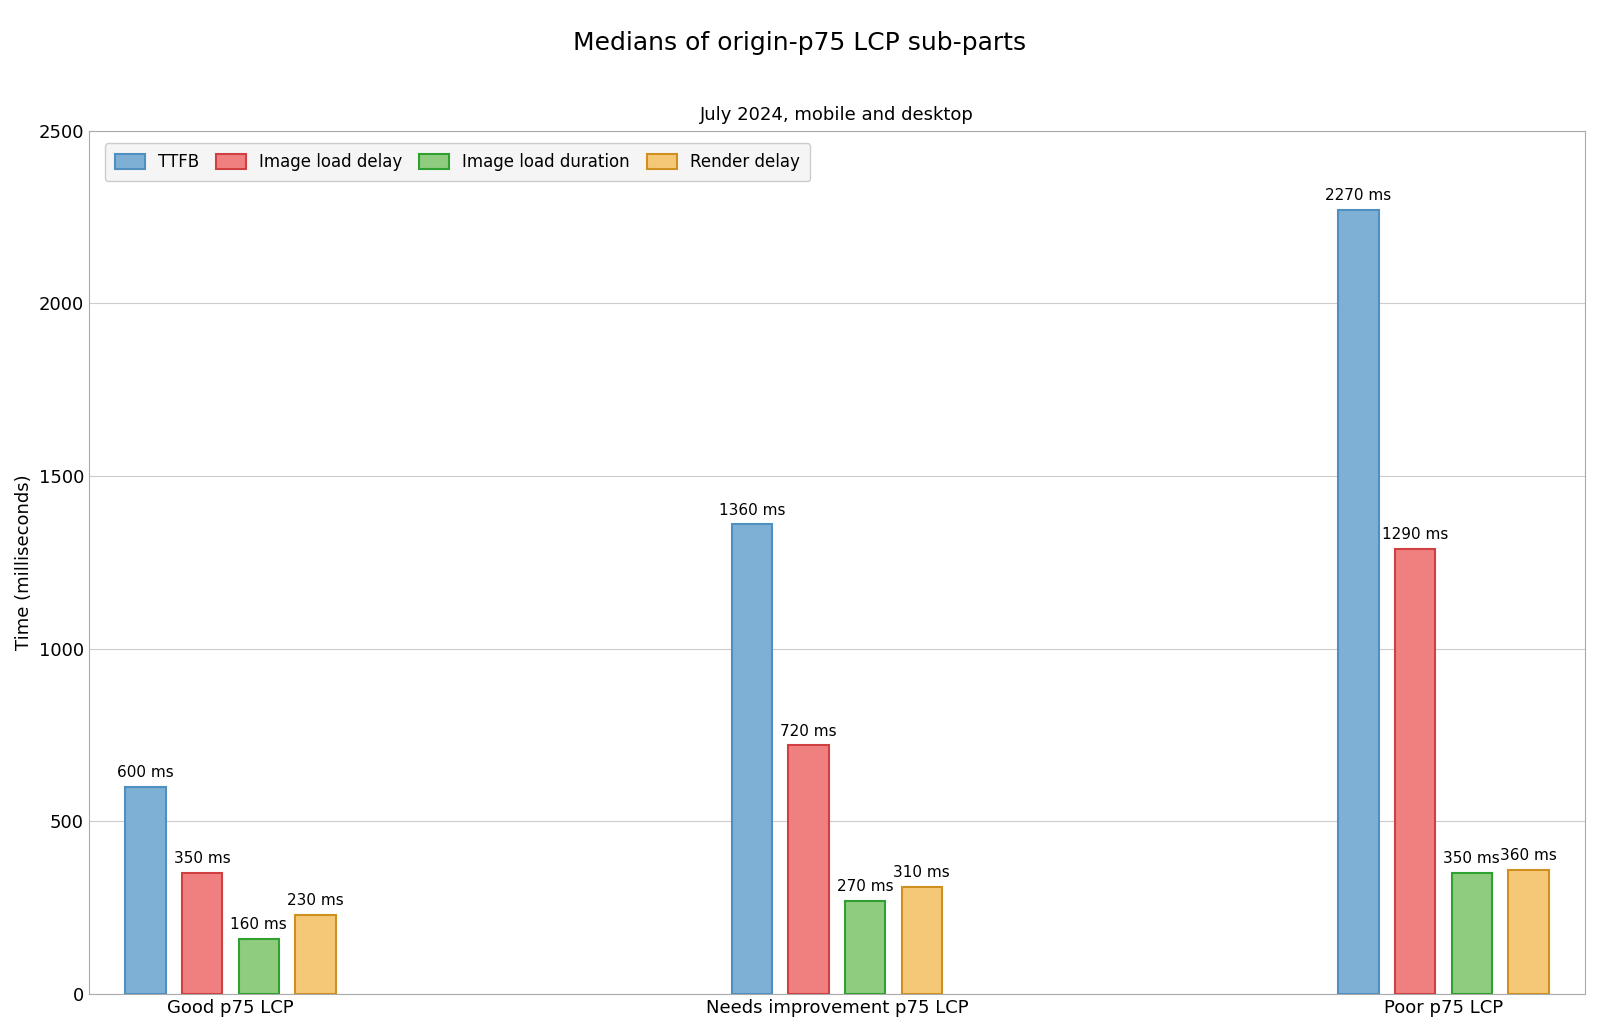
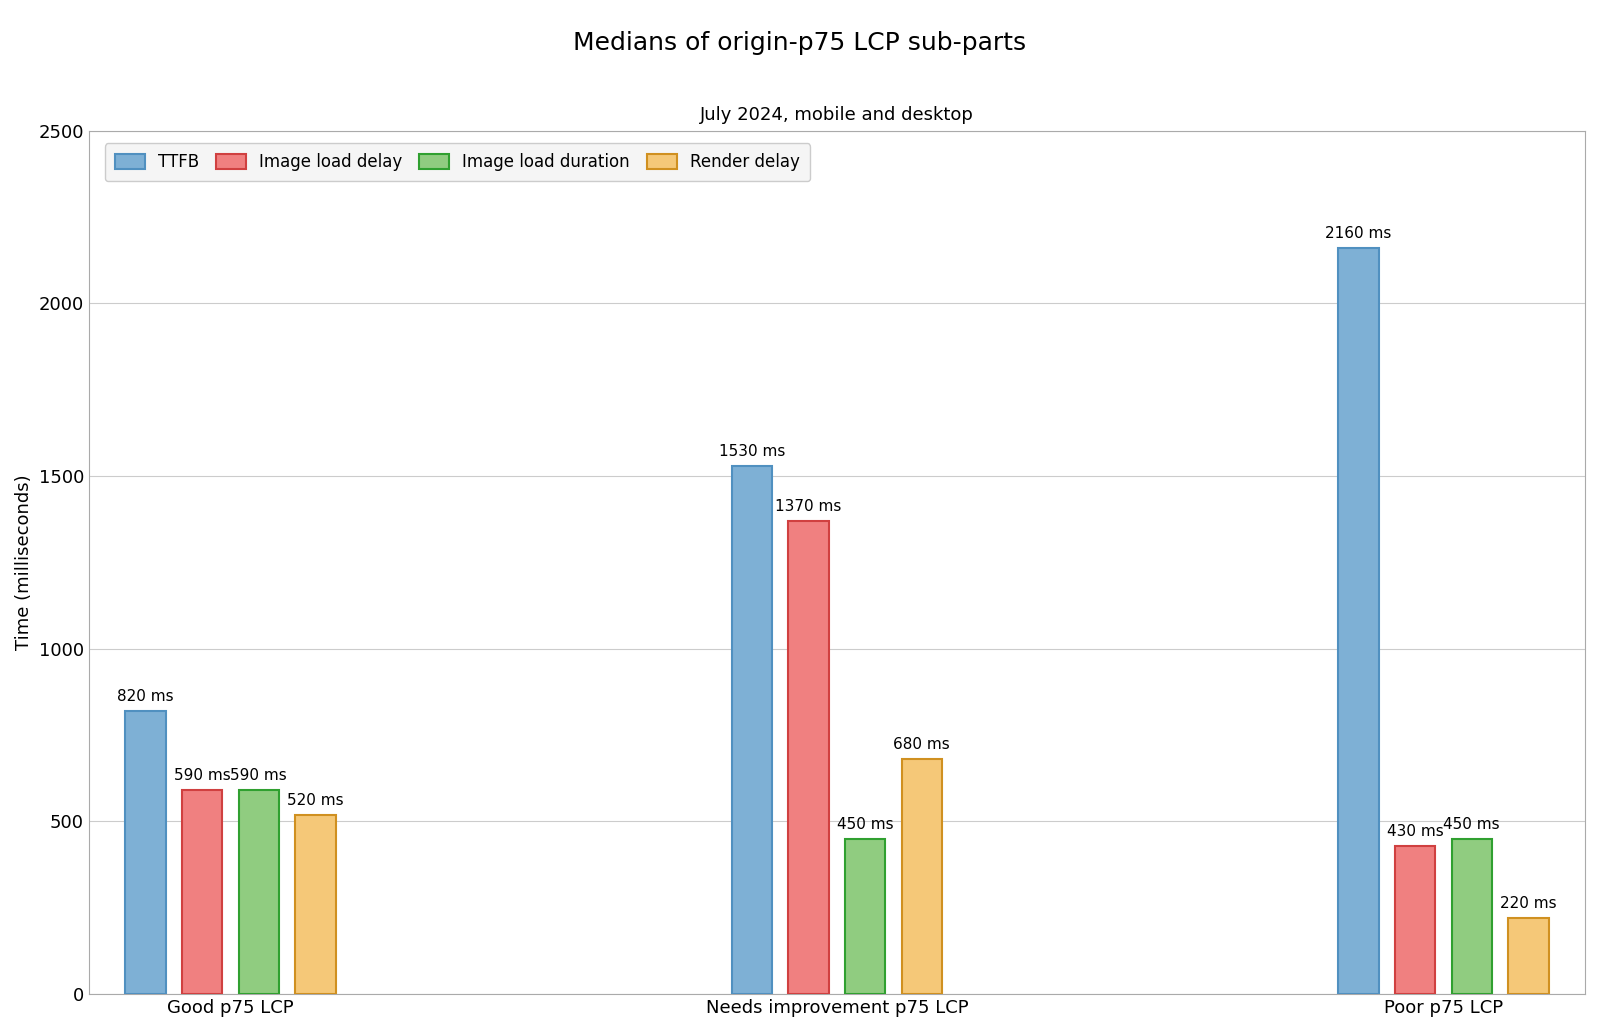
TTFB/Good p75 LCP: 600 -> 820
Image load delay/Good p75 LCP: 350 -> 590
Image load duration/Good p75 LCP: 160 -> 590
Render delay/Good p75 LCP: 230 -> 520
TTFB/Needs improvement p75 LCP: 1360 -> 1530
Image load delay/Needs improvement p75 LCP: 720 -> 1370
Image load duration/Needs improvement p75 LCP: 270 -> 450
Render delay/Needs improvement p75 LCP: 310 -> 680
TTFB/Poor p75 LCP: 2270 -> 2160
Image load delay/Poor p75 LCP: 1290 -> 430
Image load duration/Poor p75 LCP: 350 -> 450
Render delay/Poor p75 LCP: 360 -> 220
